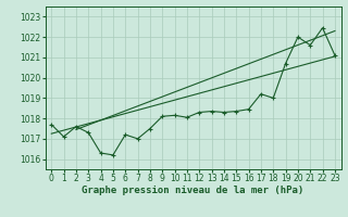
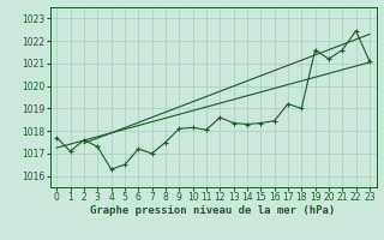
5: 1016.2 -> 1016.5
12: 1018.3 -> 1018.6
19: 1020.7 -> 1021.6
20: 1022.0 -> 1021.2
